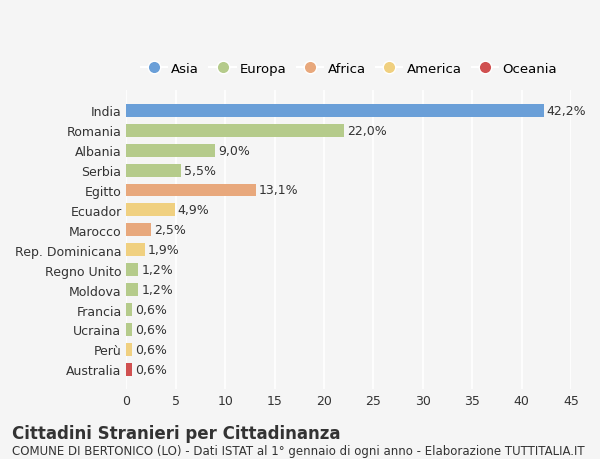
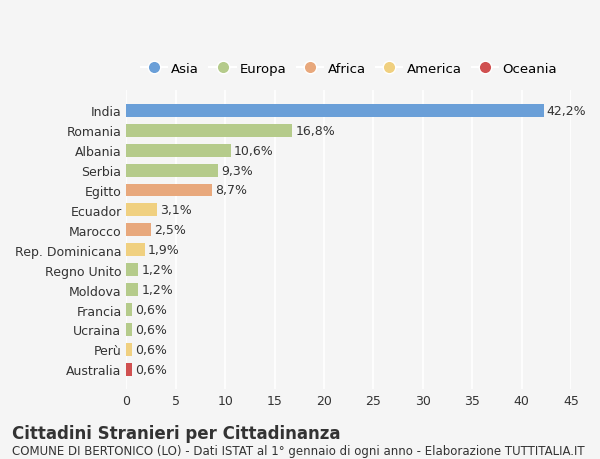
Romania: 22,0% -> 16,8%
Albania: 9,0% -> 10,6%
Serbia: 5,5% -> 9,3%
Egitto: 13,1% -> 8,7%
Ecuador: 4,9% -> 3,1%
